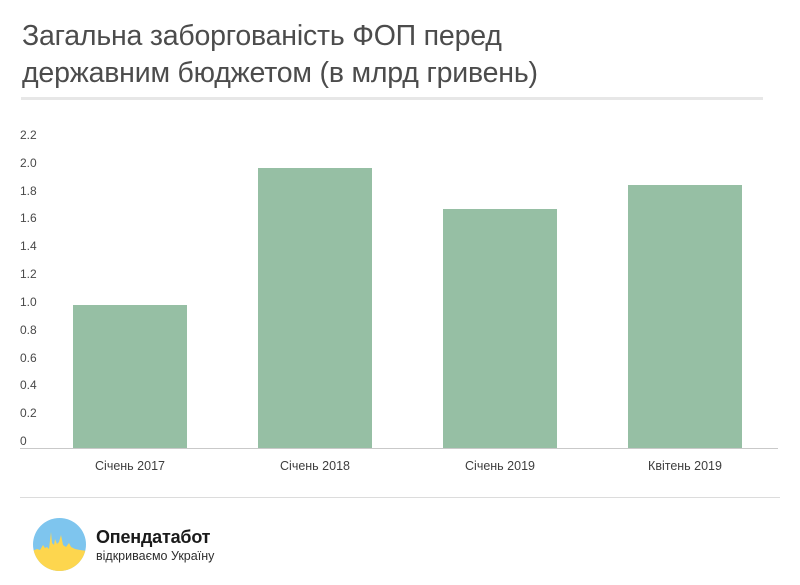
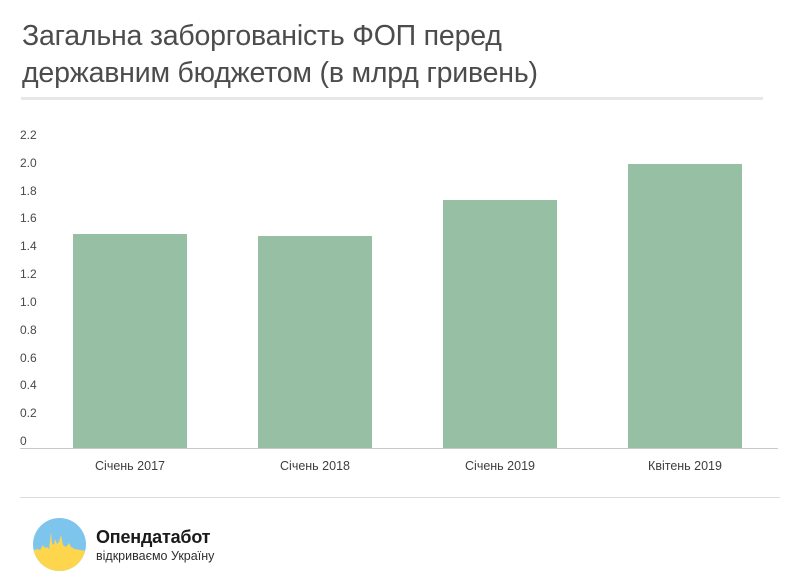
Січень 2017: 1.01 -> 1.51
Січень 2018: 1.97 -> 1.49
Січень 2019: 1.68 -> 1.75
Квітень 2019: 1.85 -> 2.00
